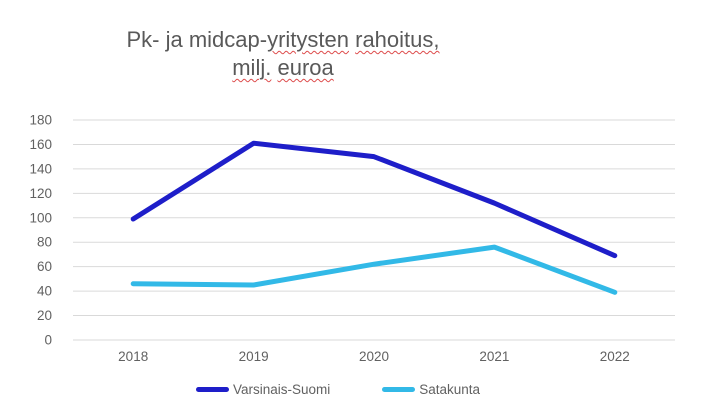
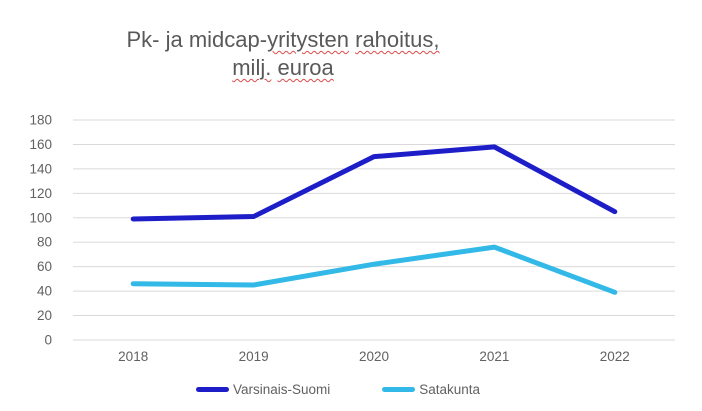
Varsinais-Suomi/2019: 161 -> 101
Varsinais-Suomi/2021: 112 -> 158
Varsinais-Suomi/2022: 69 -> 105
